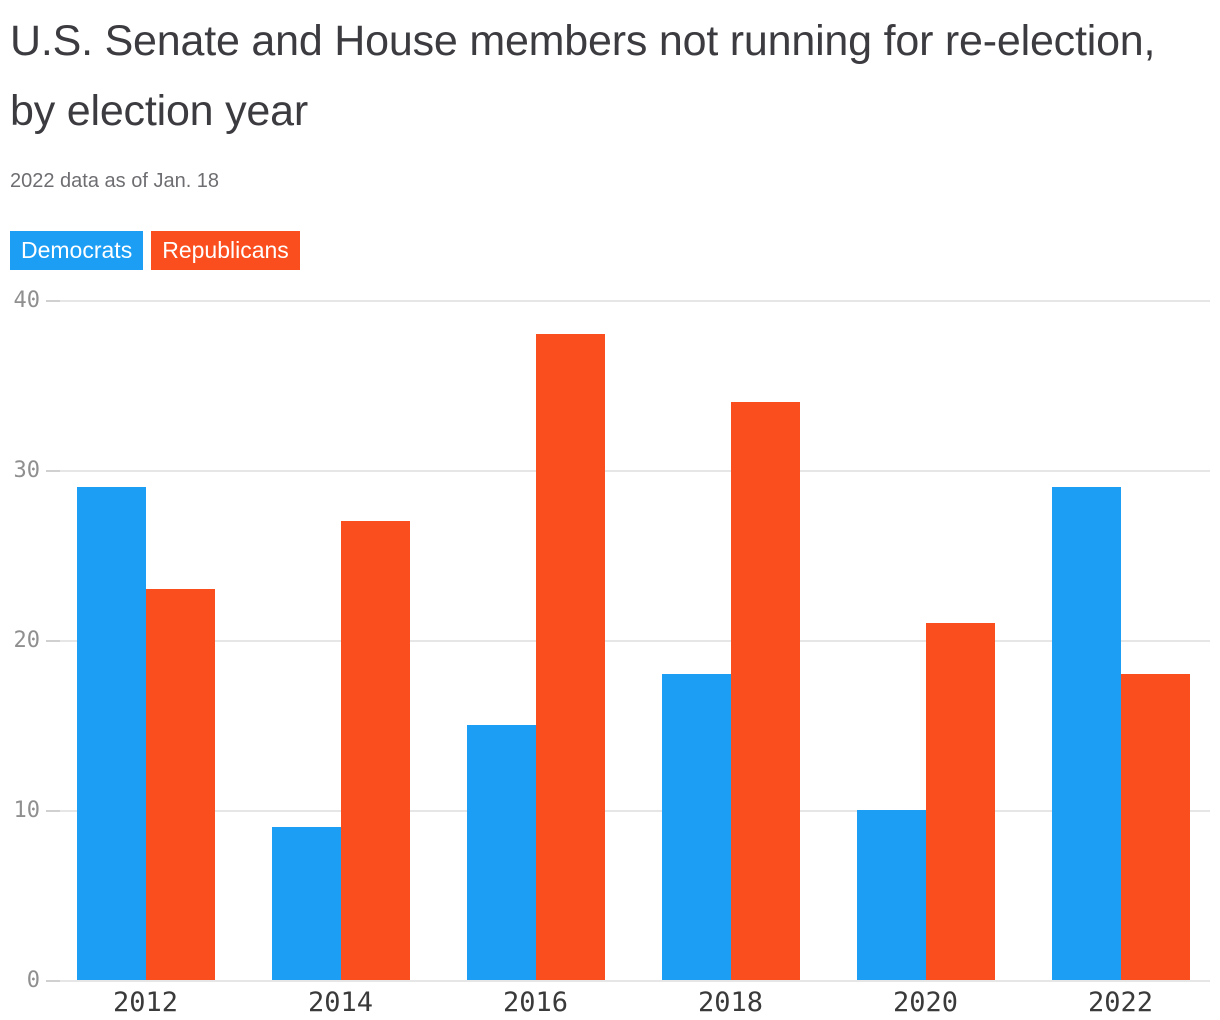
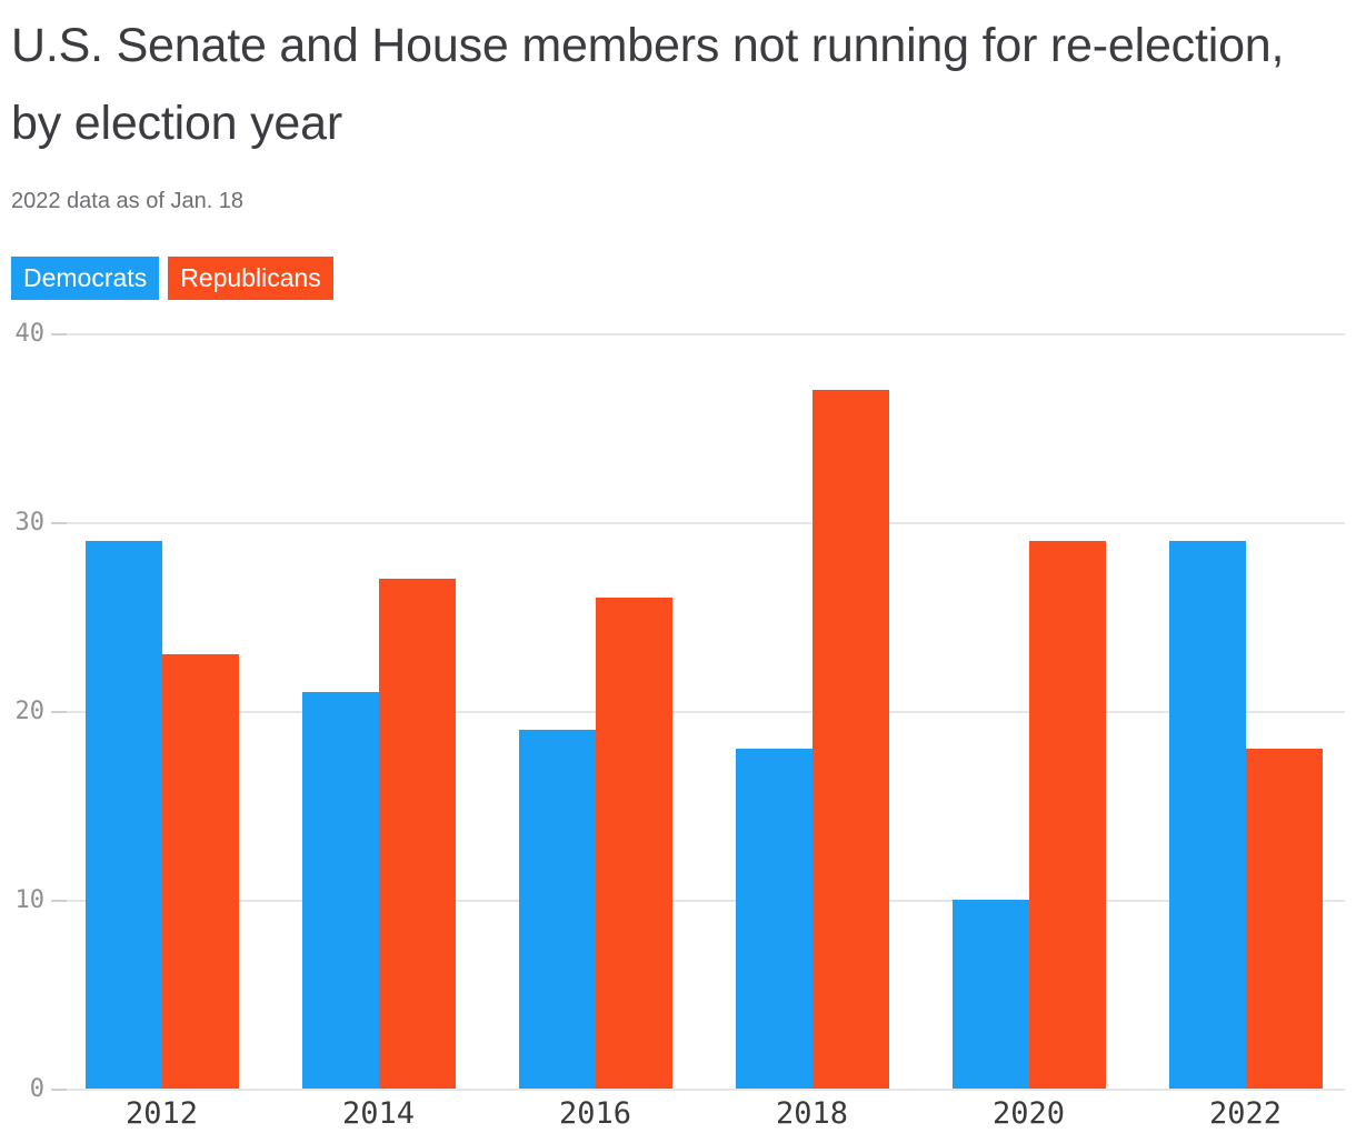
Democrats/2014: 9 -> 21
Democrats/2016: 15 -> 19
Republicans/2016: 38 -> 26
Republicans/2018: 34 -> 37
Republicans/2020: 21 -> 29
